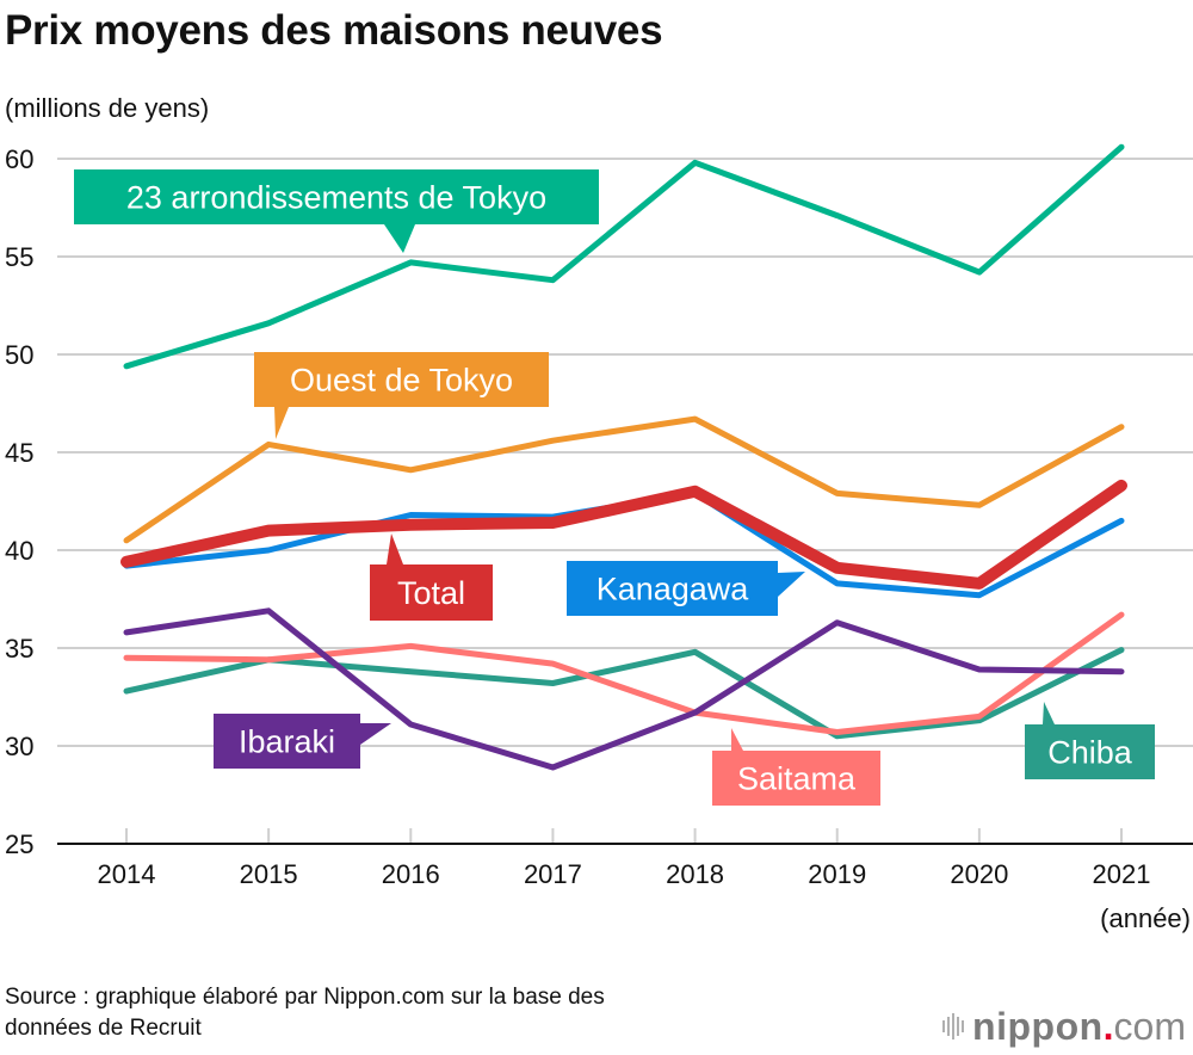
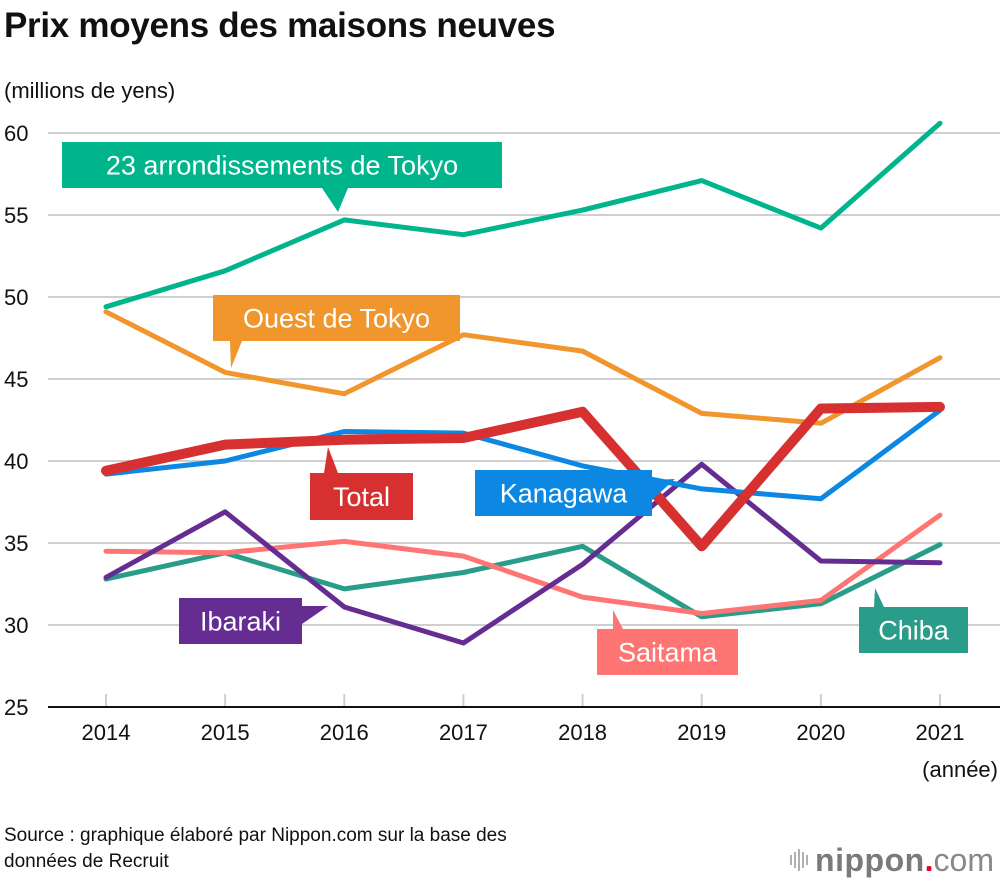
Ouest de Tokyo/2014: 40.5 -> 49.1
Ibaraki/2014: 35.8 -> 32.9
Chiba/2016: 33.8 -> 32.2
Ouest de Tokyo/2017: 45.6 -> 47.7
23 arrondissements de Tokyo/2018: 59.8 -> 55.3
Kanagawa/2018: 42.9 -> 39.7
Ibaraki/2018: 31.7 -> 33.7
Total/2019: 39.1 -> 34.8
Ibaraki/2019: 36.3 -> 39.8
Total/2020: 38.3 -> 43.2
Kanagawa/2021: 41.5 -> 43.1
